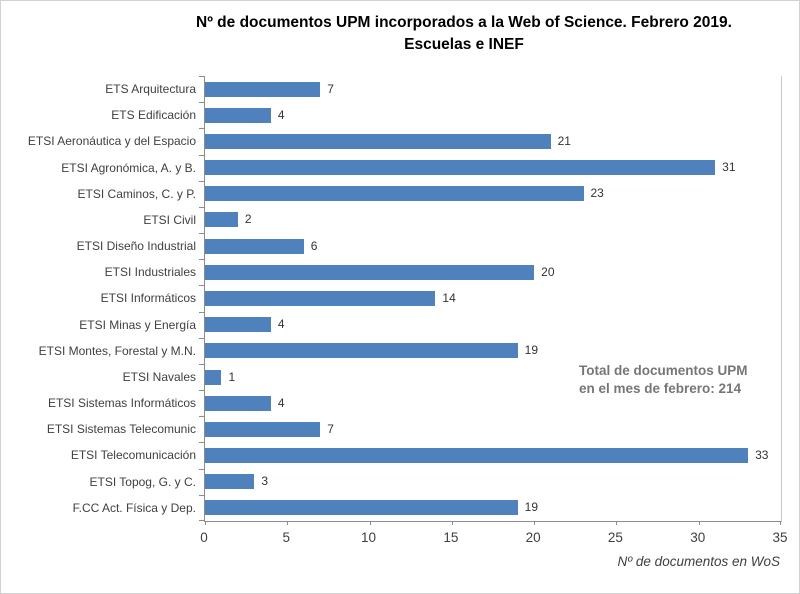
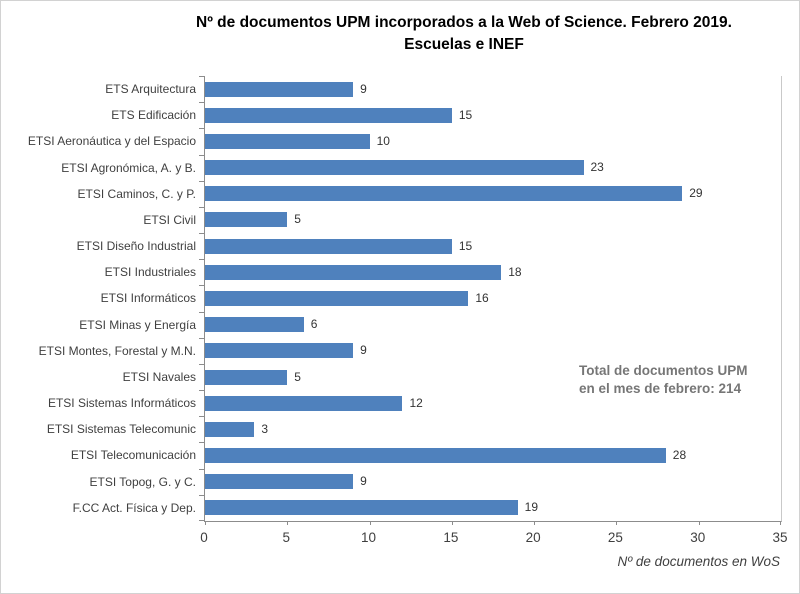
ETS Arquitectura: 7 -> 9
ETS Edificación: 4 -> 15
ETSI Aeronáutica y del Espacio: 21 -> 10
ETSI Agronómica, A. y B.: 31 -> 23
ETSI Caminos, C. y P.: 23 -> 29
ETSI Civil: 2 -> 5
ETSI Diseño Industrial: 6 -> 15
ETSI Industriales: 20 -> 18
ETSI Informáticos: 14 -> 16
ETSI Minas y Energía: 4 -> 6
ETSI Montes, Forestal y M.N.: 19 -> 9
ETSI Navales: 1 -> 5
ETSI Sistemas Informáticos: 4 -> 12
ETSI Sistemas Telecomunic: 7 -> 3
ETSI Telecomunicación: 33 -> 28
ETSI Topog, G. y C.: 3 -> 9
